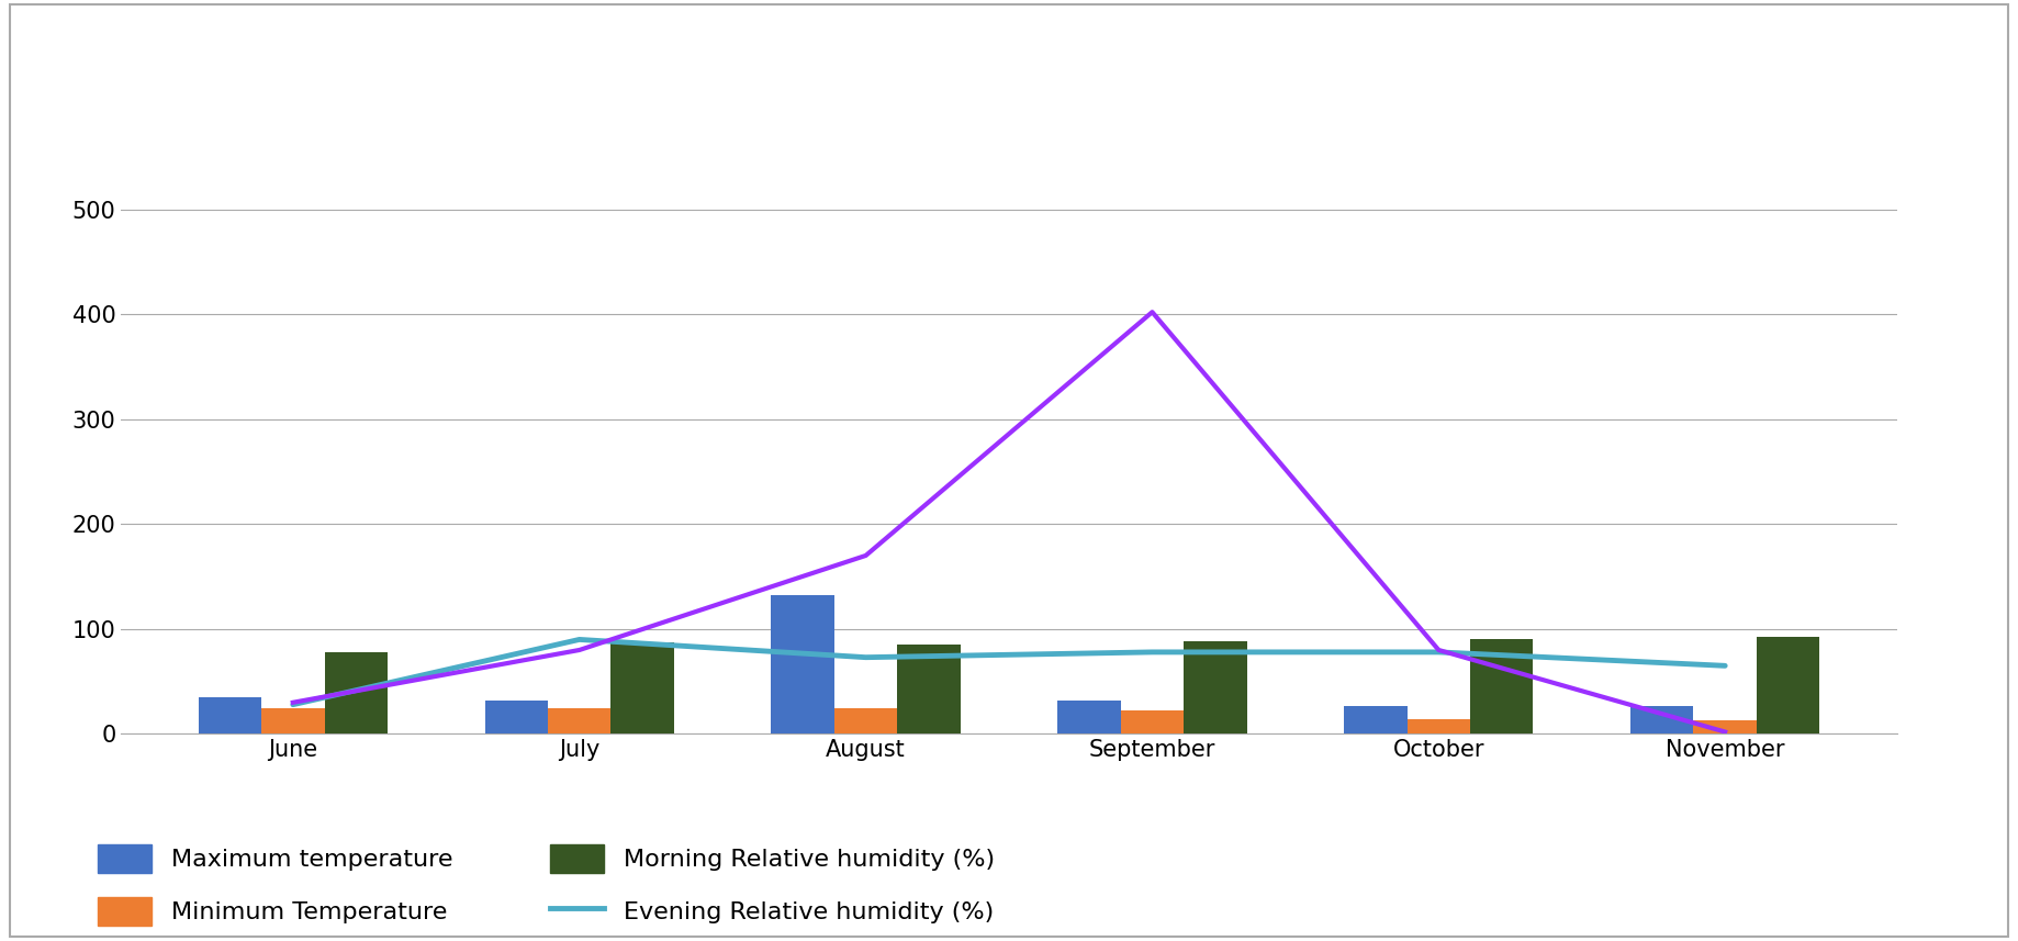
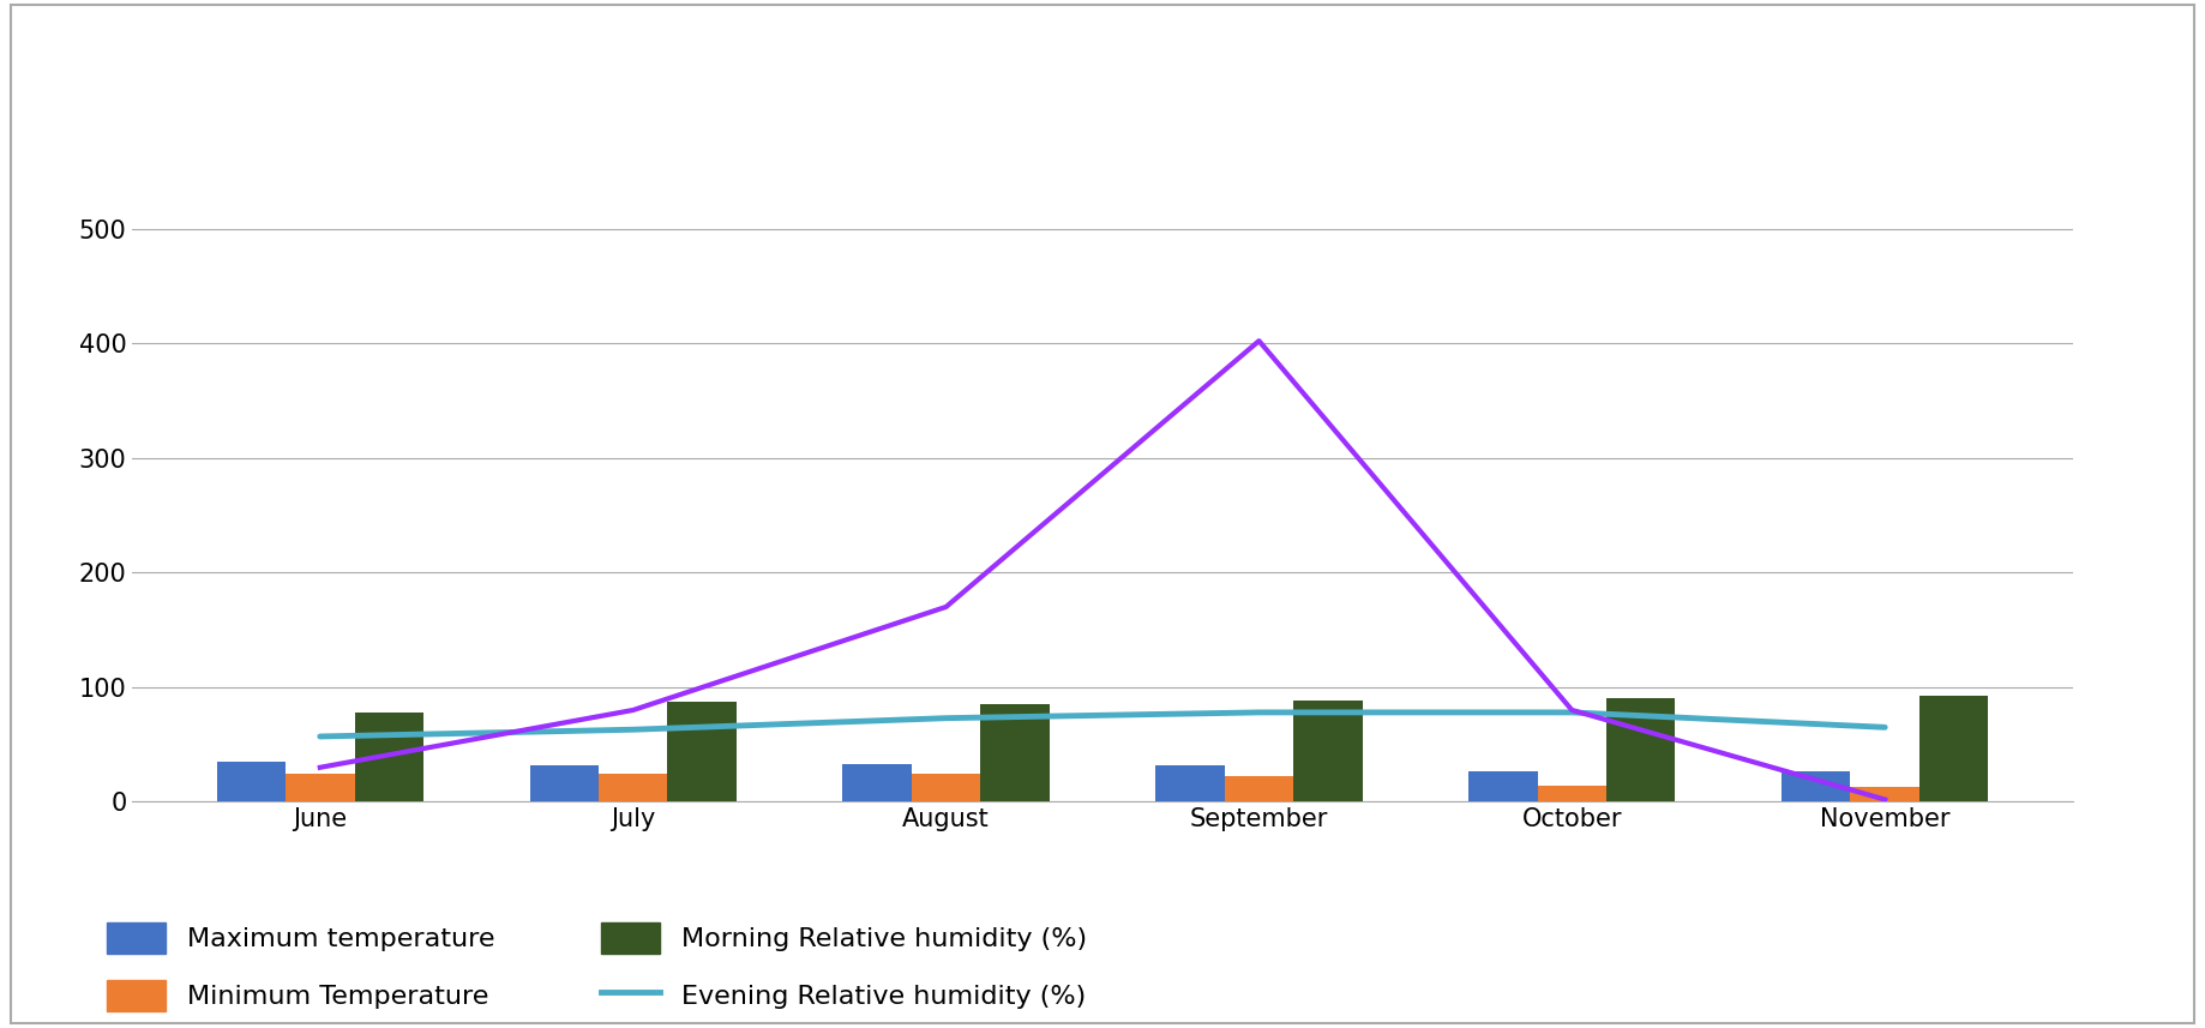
Evening Relative humidity (%)/June: 28 -> 57
Evening Relative humidity (%)/July: 90 -> 63
Maximum temperature/August: 132 -> 33
